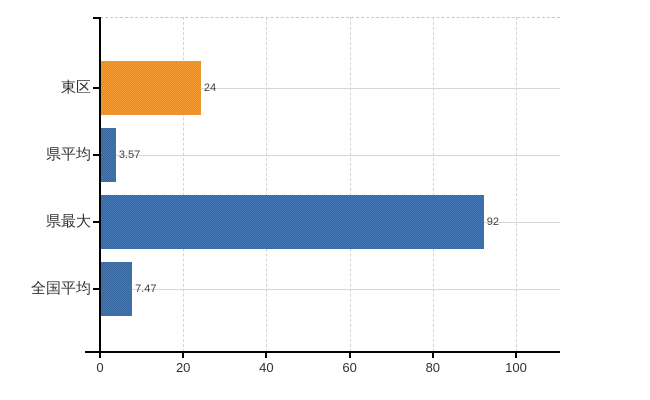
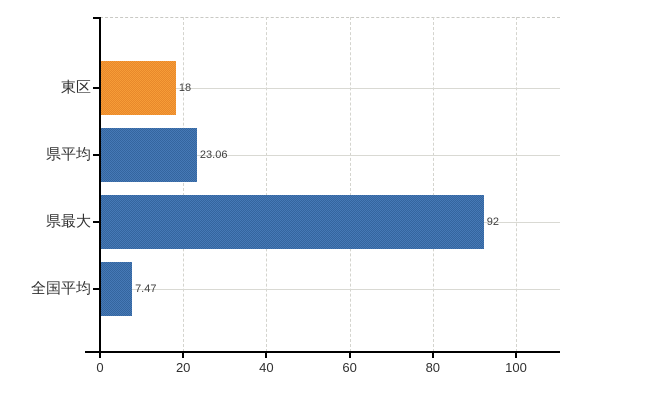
東区: 24 -> 18
県平均: 3.57 -> 23.06
